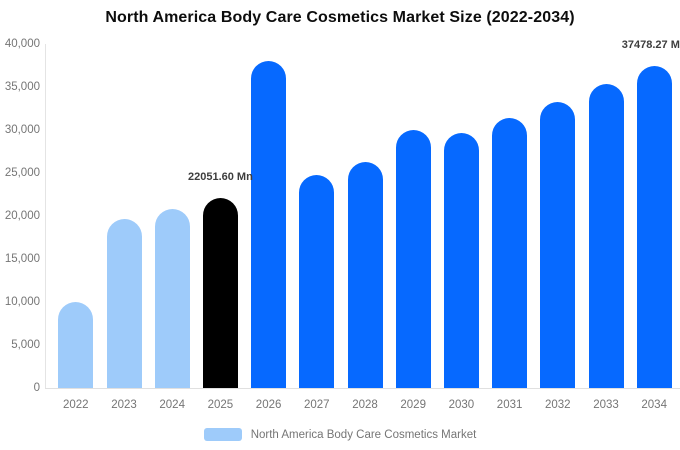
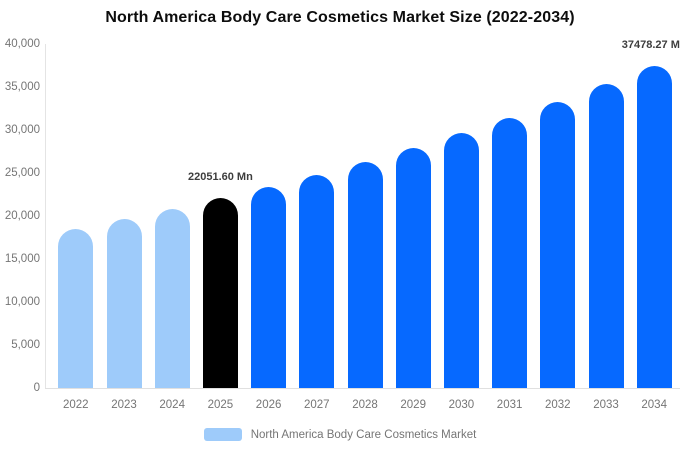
2022: 10000 -> 18000
2026: 38000 -> 23000
2029: 30000 -> 28000
